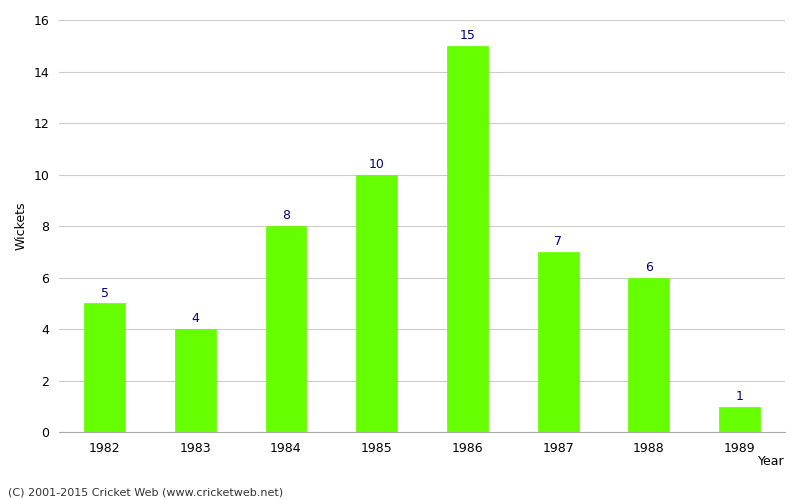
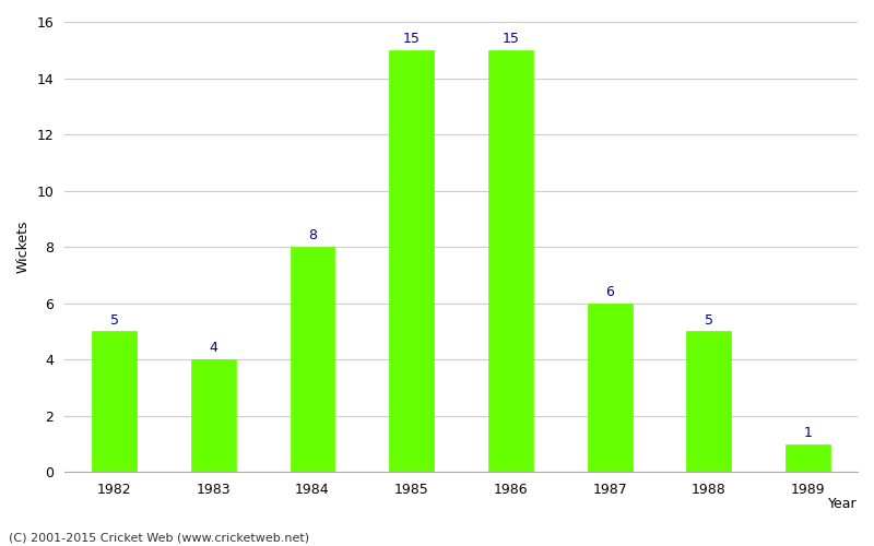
1985: 10 -> 15
1987: 7 -> 6
1988: 6 -> 5
